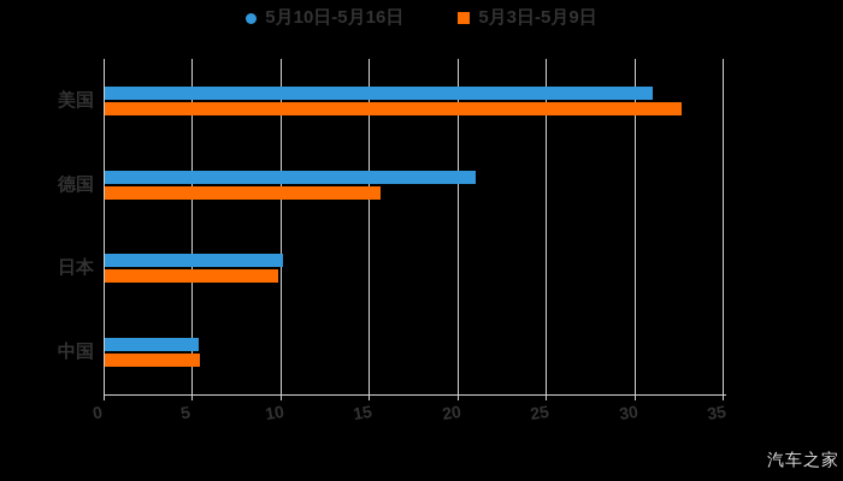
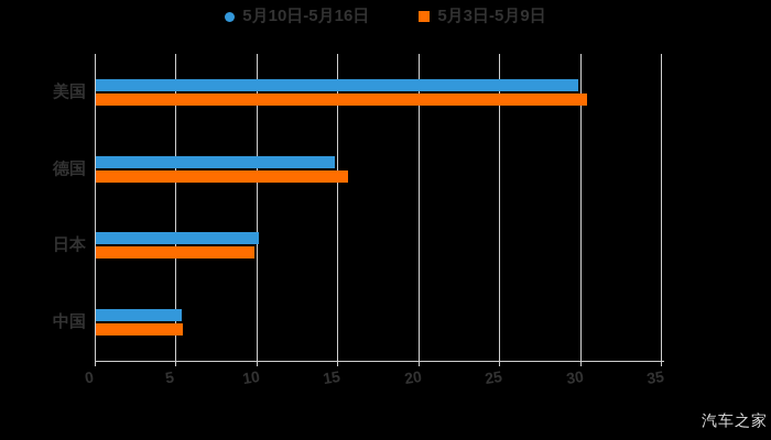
5月10日-5月16日/美国: 31.0 -> 29.8
5月3日-5月9日/美国: 32.6 -> 30.4
5月10日-5月16日/德国: 21.0 -> 14.8
